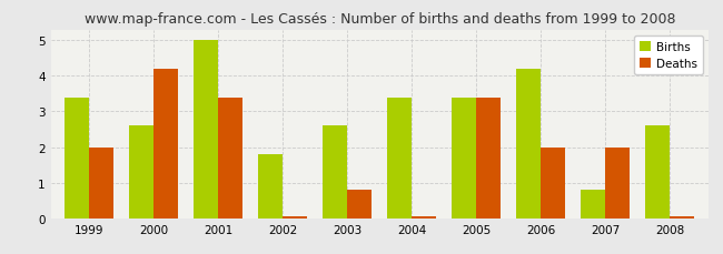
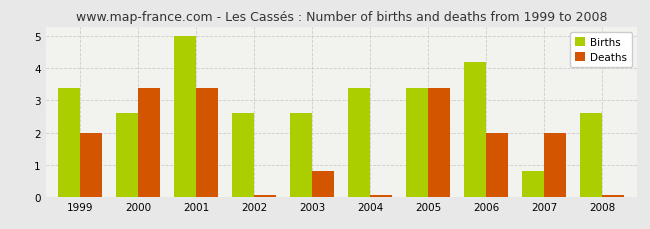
Deaths/2000: 4.20 -> 3.40
Births/2002: 1.8 -> 2.6
